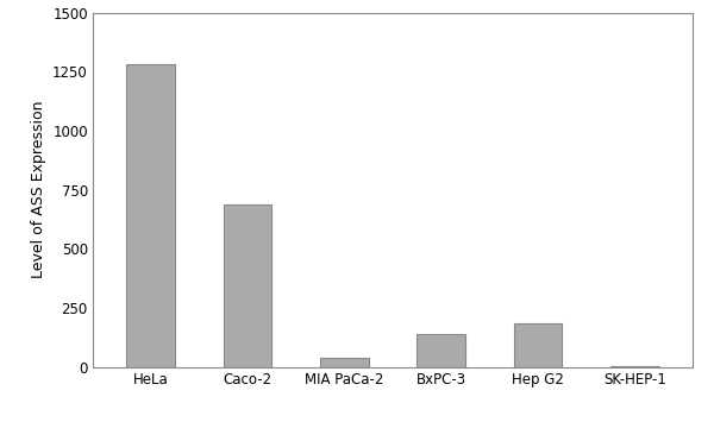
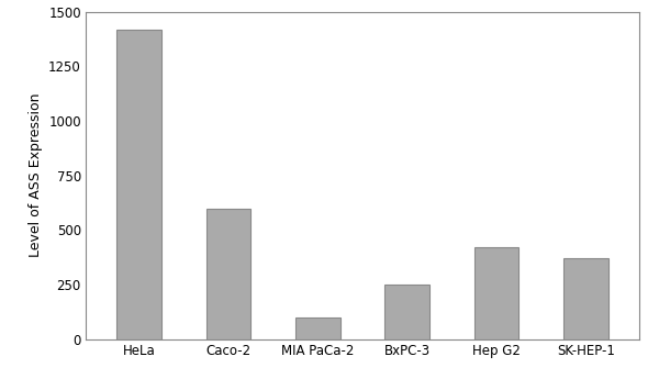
HeLa: 1280 -> 1420
Caco-2: 690 -> 600
MIA PaCa-2: 40 -> 100
BxPC-3: 140 -> 250
Hep G2: 180 -> 420
SK-HEP-1: 0 -> 370
